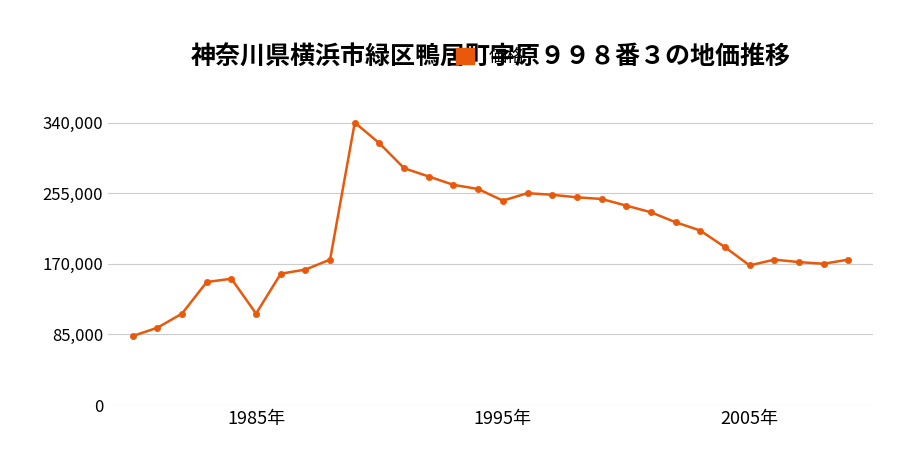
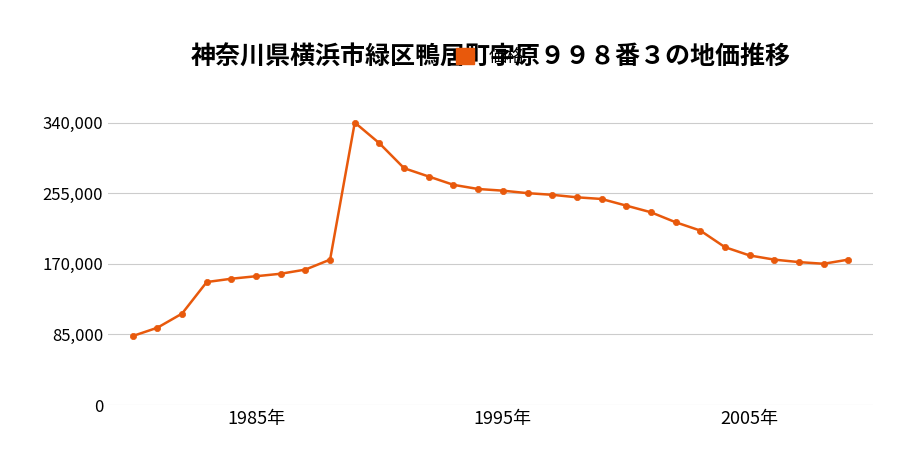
1985年: 110,000 -> 155,000
1995年: 246,000 -> 258,000
2005年: 168,000 -> 180,000
